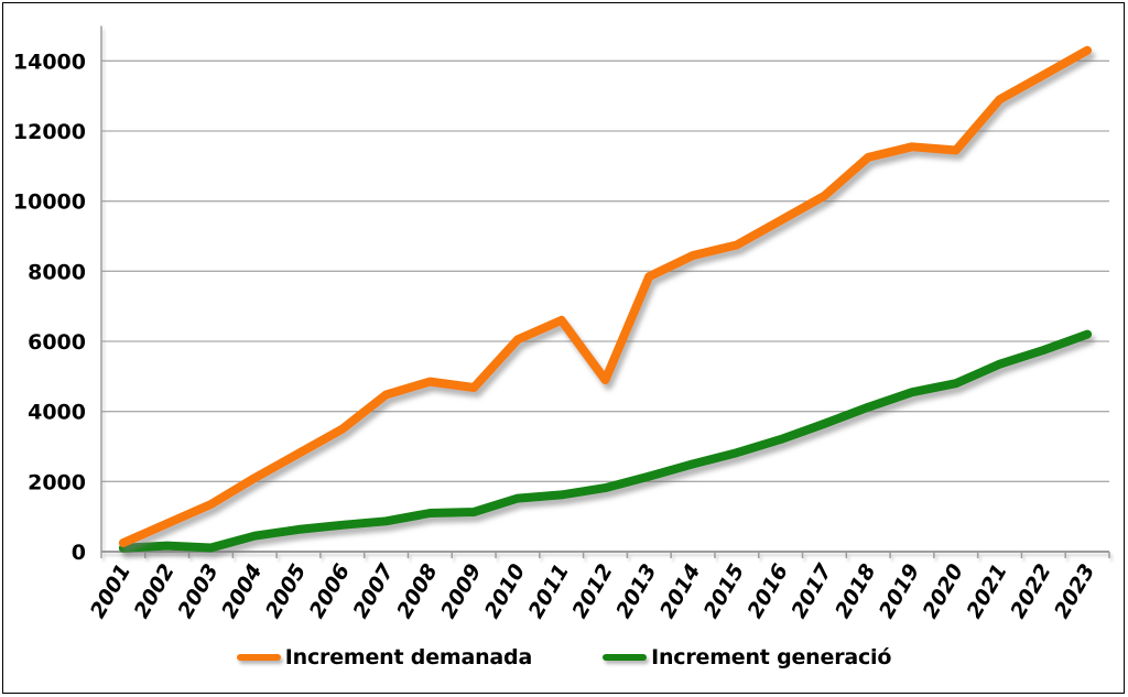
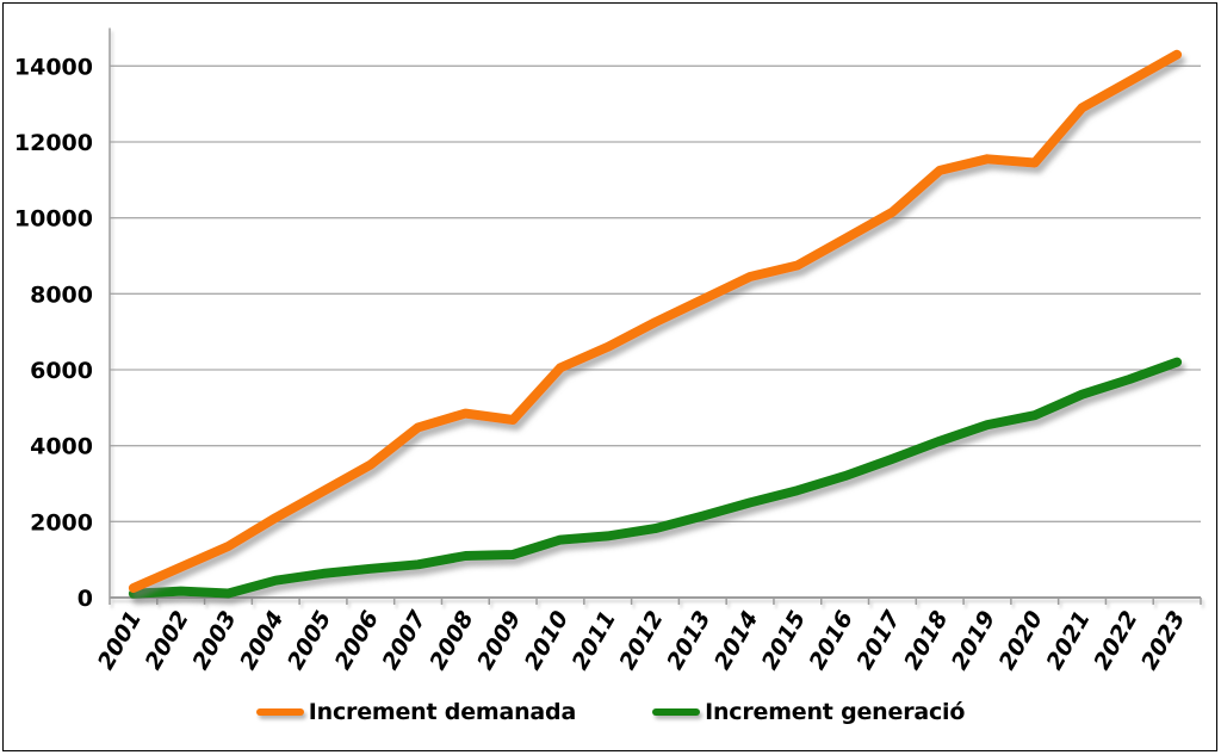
Increment demanada/2012: 4900 -> 7200
